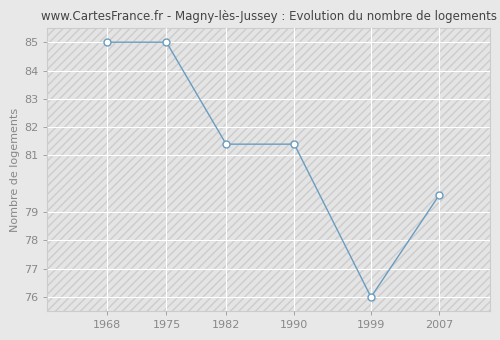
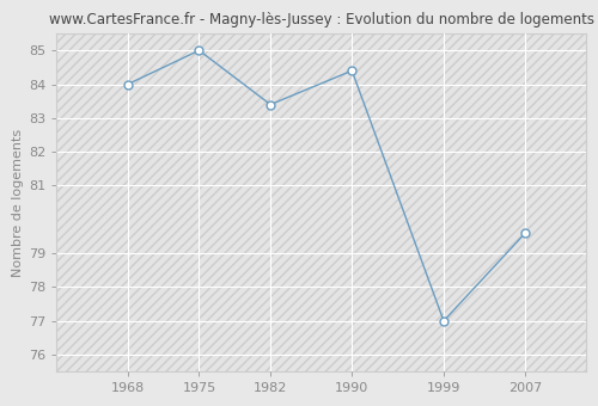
1968: 85.0 -> 84.0
1982: 81.4 -> 83.4
1990: 81.4 -> 84.4
1999: 76.0 -> 77.0
